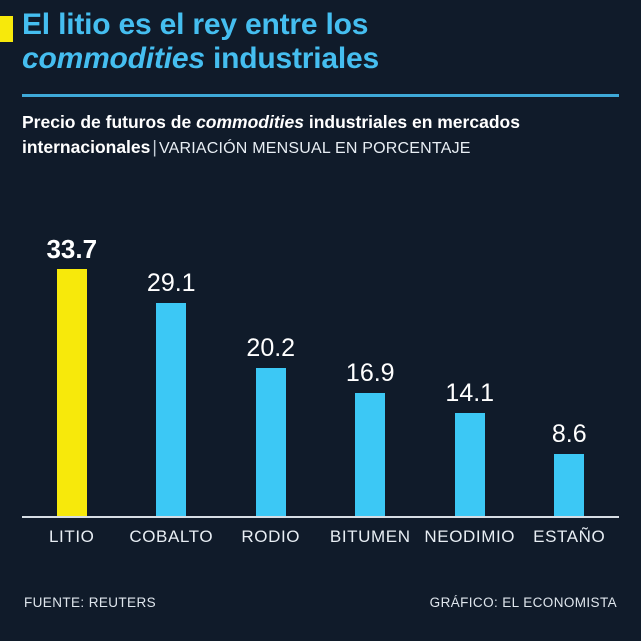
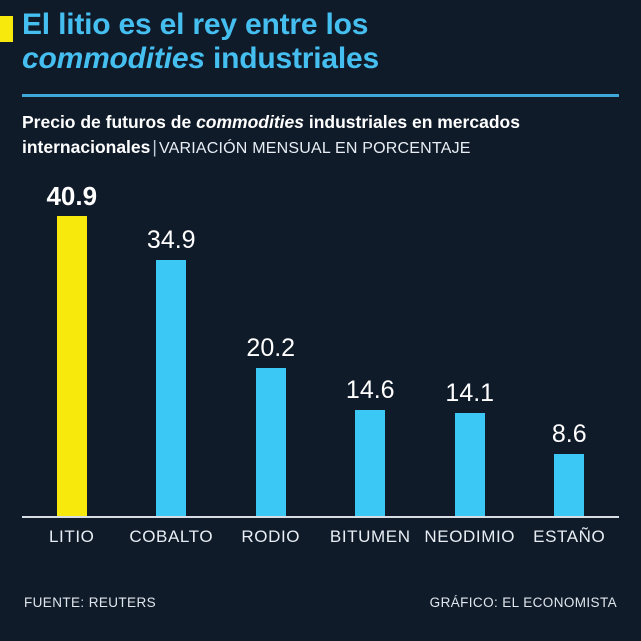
LITIO: 33.7 -> 40.9
COBALTO: 29.1 -> 34.9
BITUMEN: 16.9 -> 14.6
